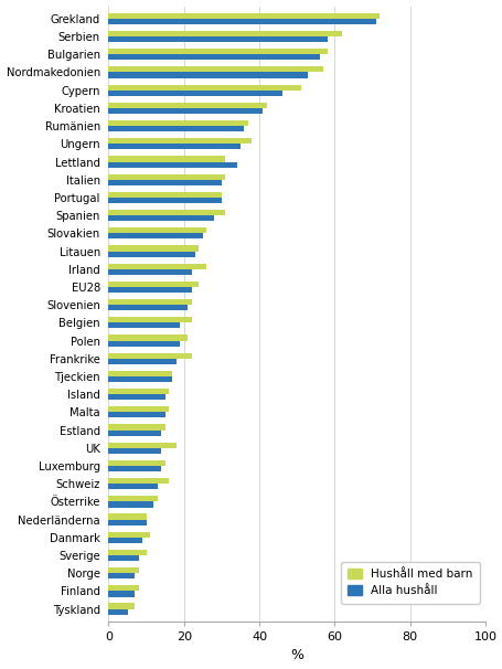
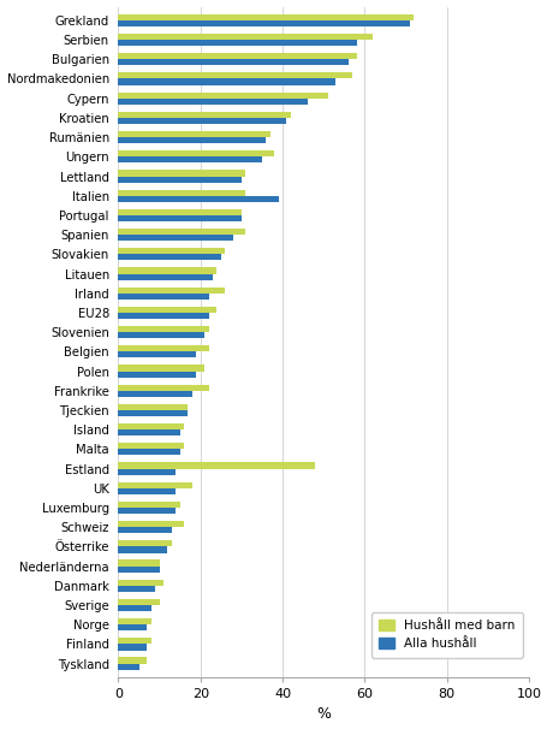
Alla hushåll/Lettland: 34 -> 30
Alla hushåll/Italien: 30 -> 39
Hushåll med barn/Estland: 15 -> 48
